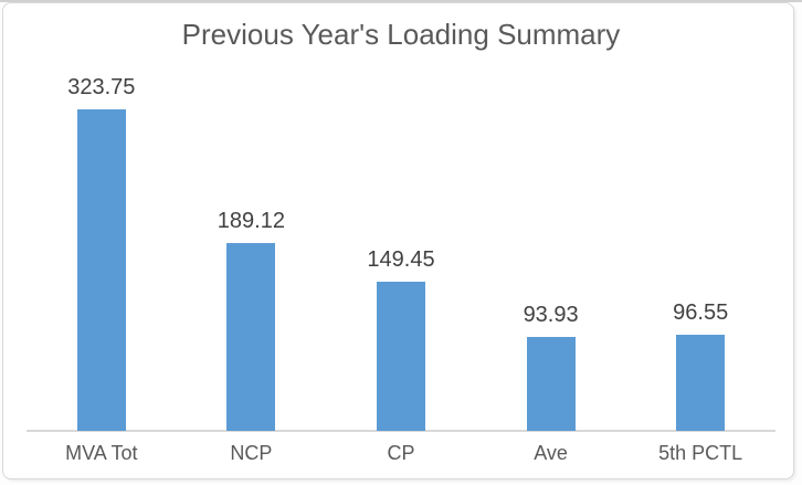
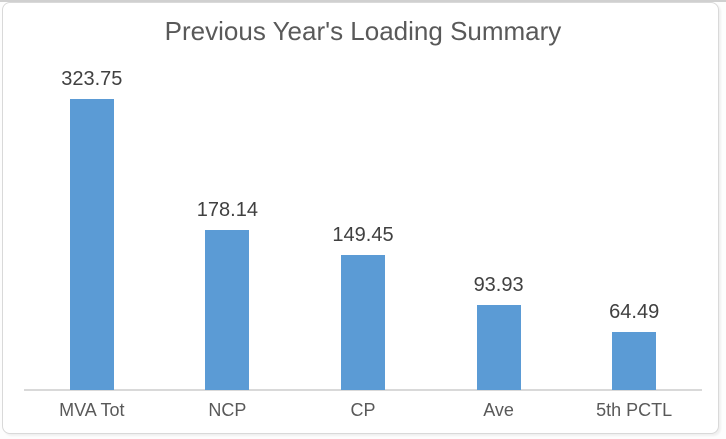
NCP: 189.12 -> 178.14
5th PCTL: 96.55 -> 64.49
